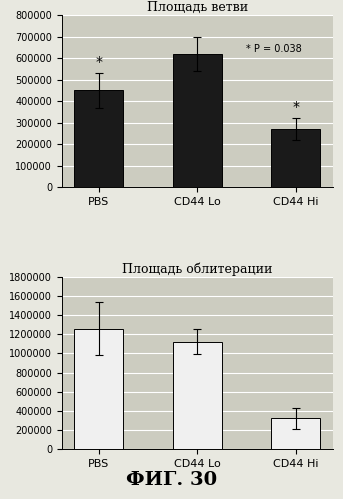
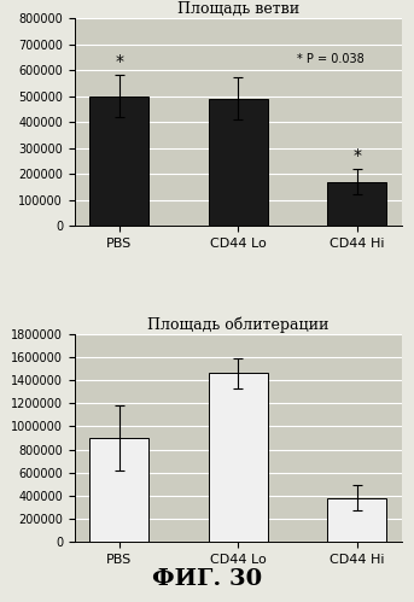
Площадь ветви/PBS: 450000 -> 500000
Площадь ветви/CD44 Lo: 620000 -> 490000
Площадь ветви/CD44 Hi: 270000 -> 170000
Площадь облитерации/PBS: 1260000 -> 900000
Площадь облитерации/CD44 Lo: 1120000 -> 1460000
Площадь облитерации/CD44 Hi: 320000 -> 380000
